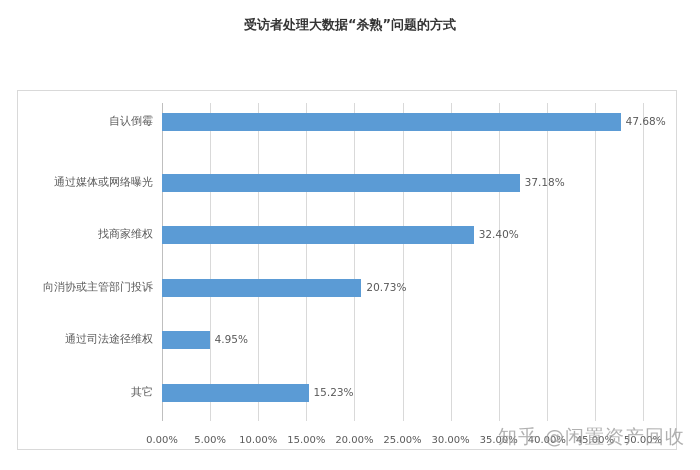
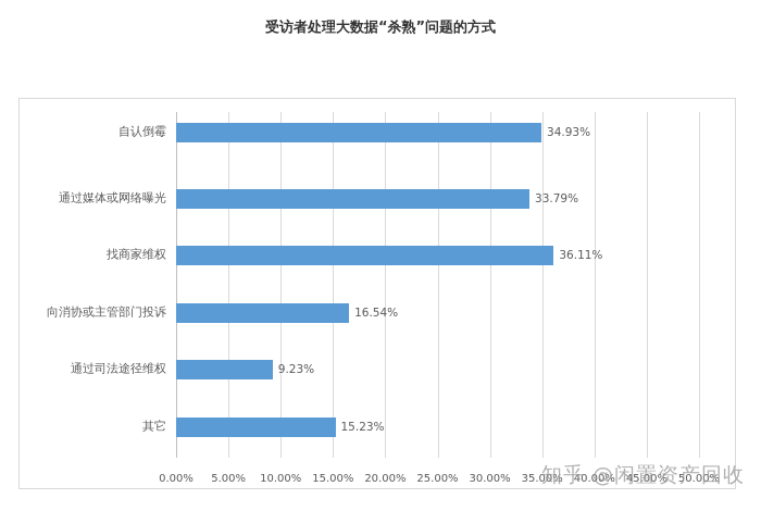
自认倒霉: 47.68% -> 34.93%
通过媒体或网络曝光: 37.18% -> 33.79%
找商家维权: 32.40% -> 36.11%
向消协或主管部门投诉: 20.73% -> 16.54%
通过司法途径维权: 4.95% -> 9.23%
